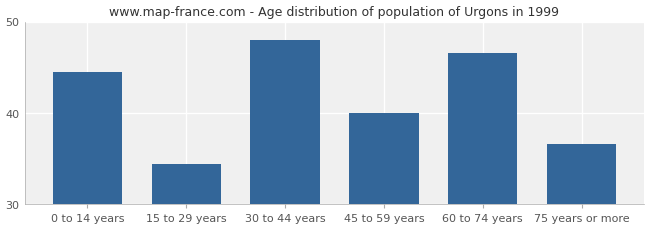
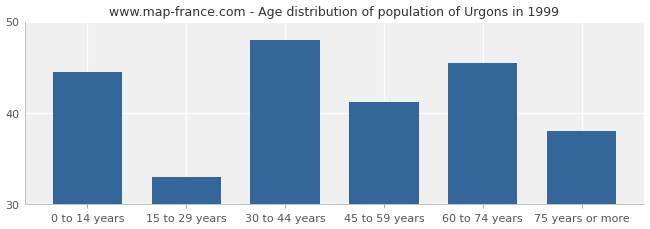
15 to 29 years: 34.4 -> 33.0
45 to 59 years: 40.0 -> 41.2
60 to 74 years: 46.6 -> 45.5
75 years or more: 36.6 -> 38.0
